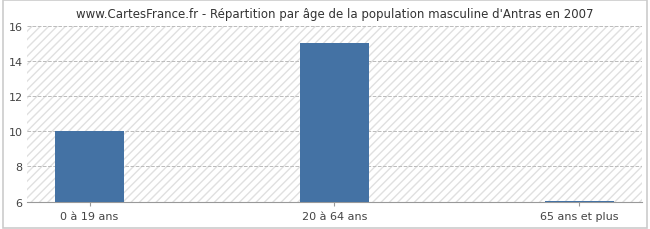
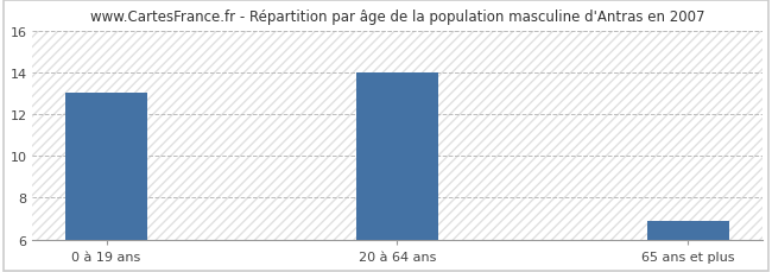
0 à 19 ans: 10.0 -> 13.0
20 à 64 ans: 15.0 -> 14.0
65 ans et plus: 6.0 -> 6.9
